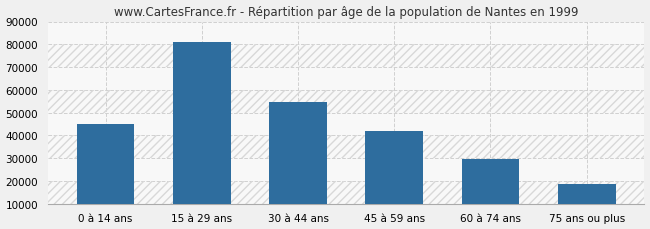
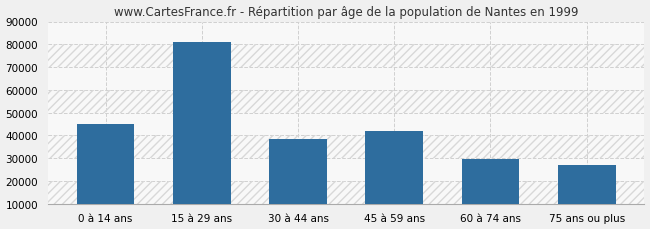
30 à 44 ans: 54500 -> 38500
75 ans ou plus: 18500 -> 27000
